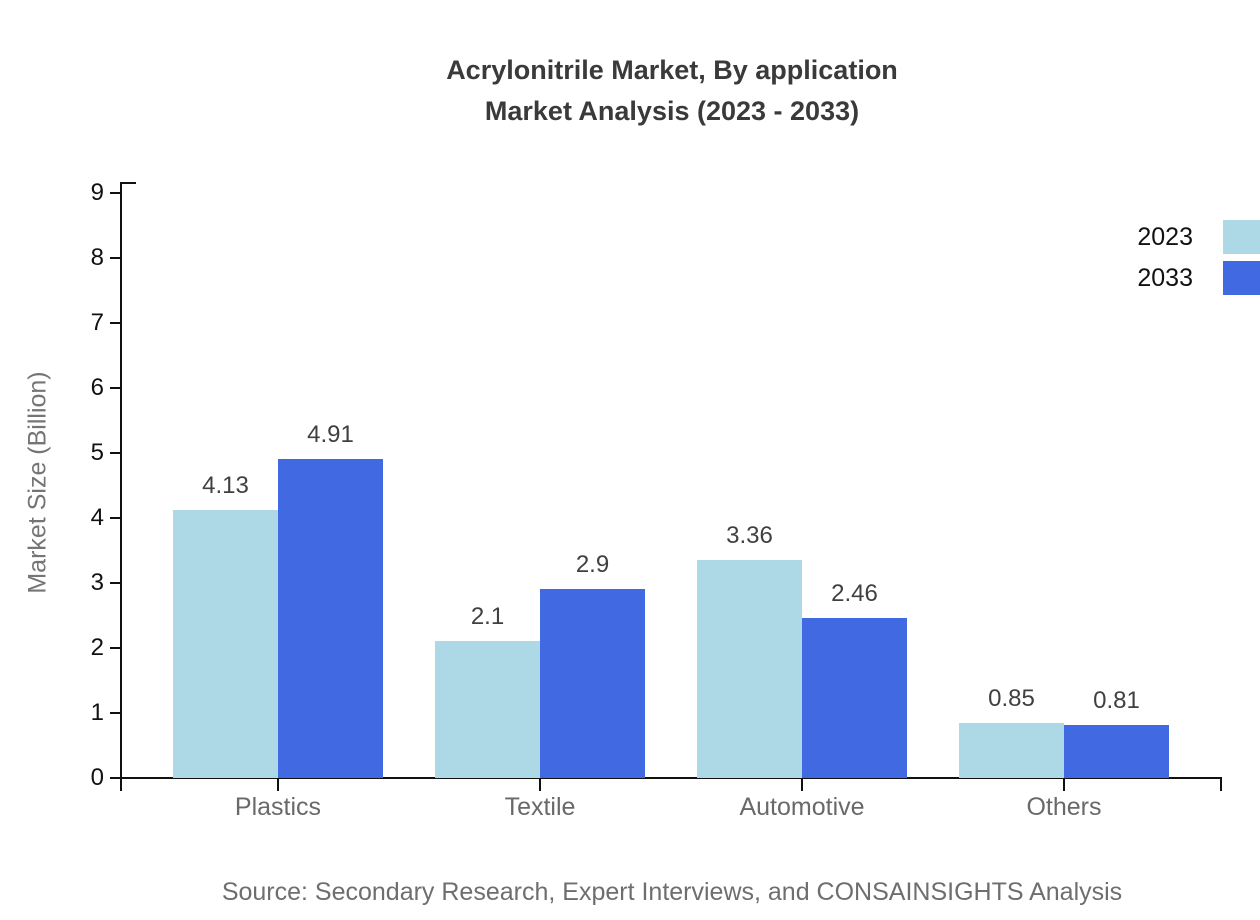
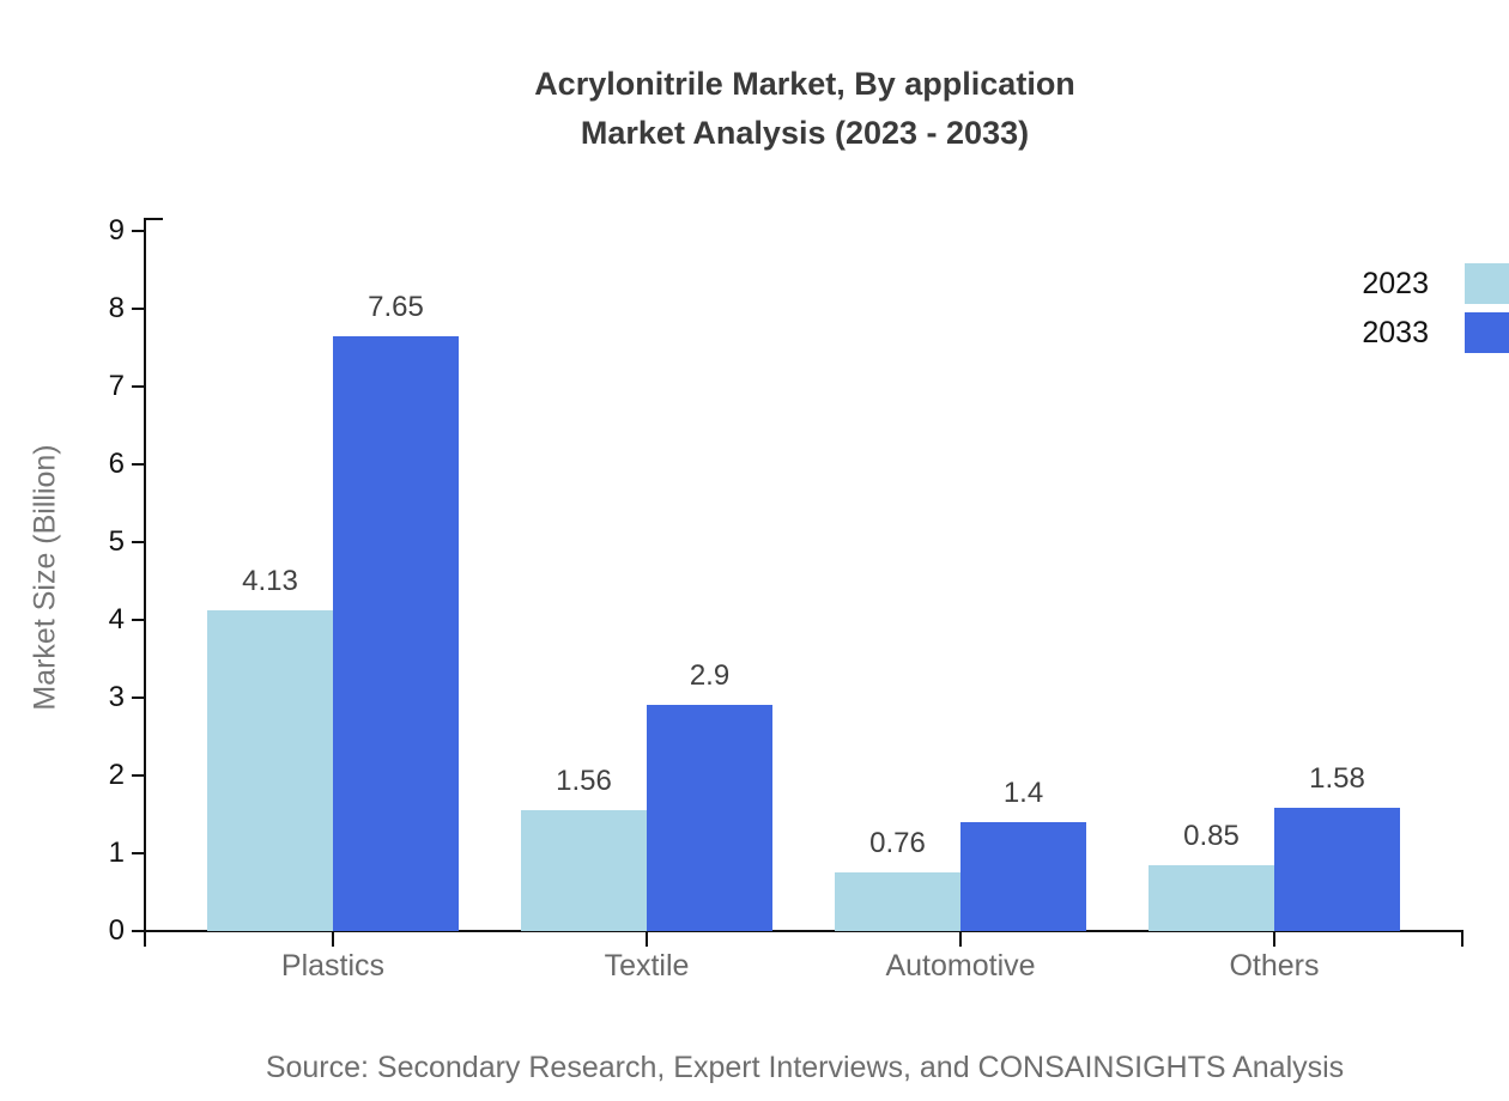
2033/Plastics: 4.91 -> 7.65
2023/Textile: 2.1 -> 1.56
2023/Automotive: 3.36 -> 0.76
2033/Automotive: 2.46 -> 1.4
2033/Others: 0.81 -> 1.58
